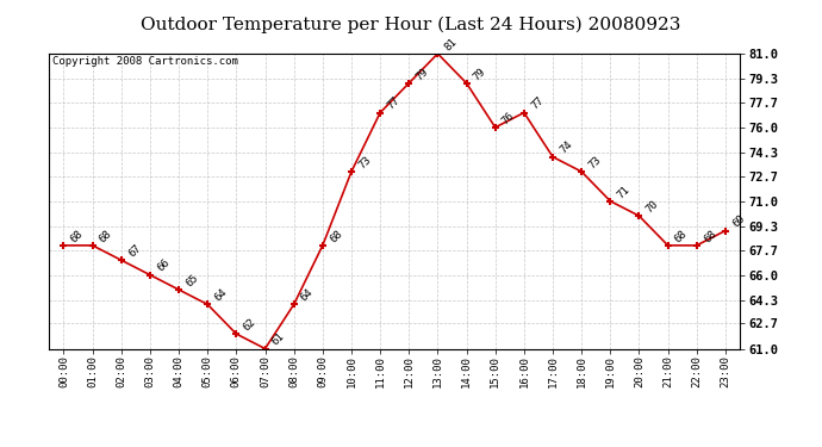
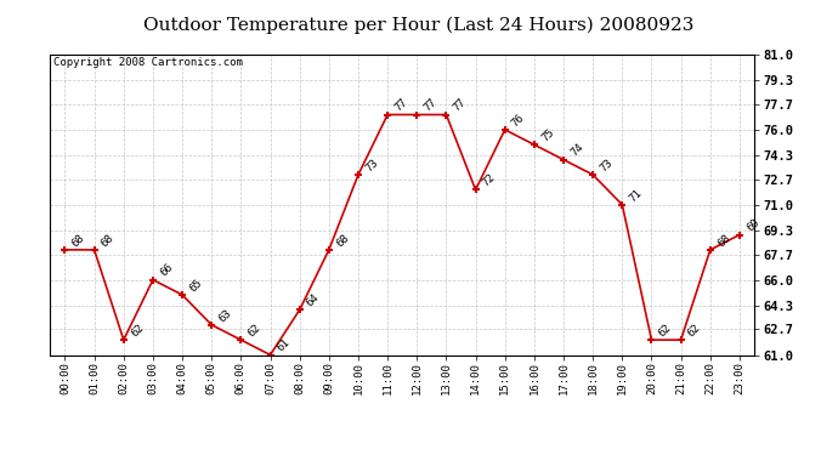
02:00: 67 -> 62
05:00: 64 -> 63
12:00: 79 -> 77
13:00: 81 -> 77
14:00: 79 -> 72
16:00: 77 -> 75
20:00: 70 -> 62
21:00: 68 -> 62
